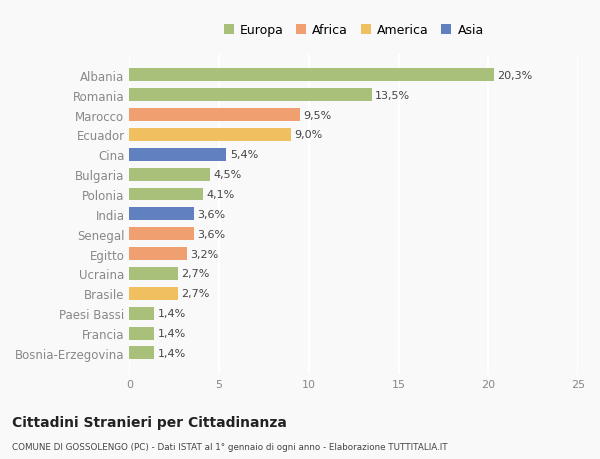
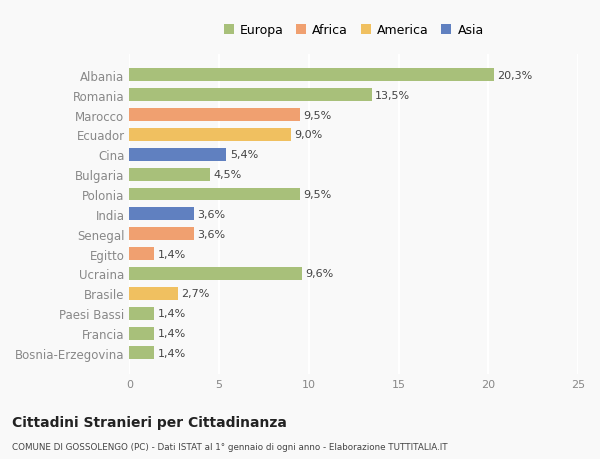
Polonia: 4,1% -> 9,5%
Egitto: 3,2% -> 1,4%
Ucraina: 2,7% -> 9,6%
